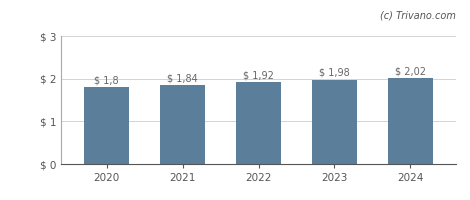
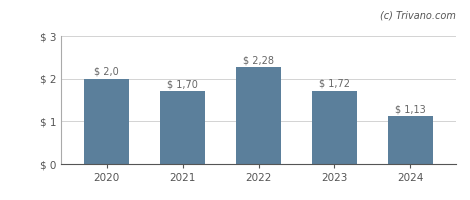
2020: 1,8 -> 2,0
2021: 1,84 -> 1,70
2022: 1,92 -> 2,28
2023: 1,98 -> 1,72
2024: 2,02 -> 1,13
